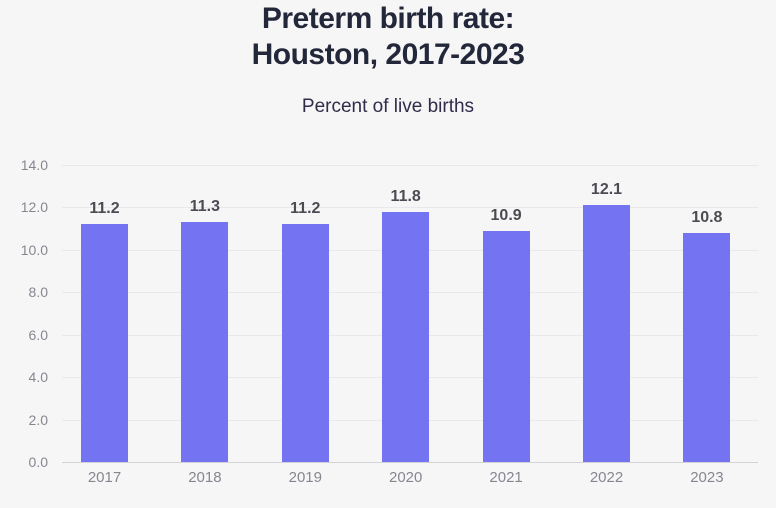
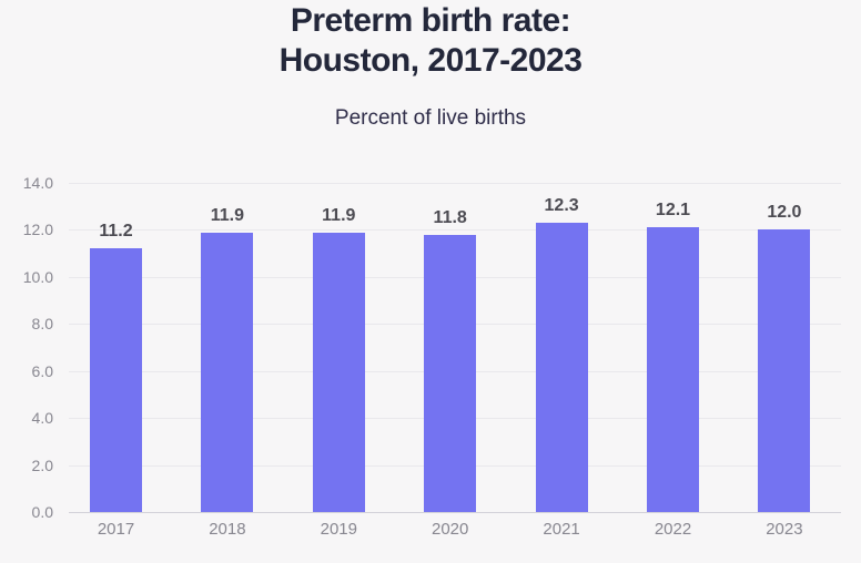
2018: 11.3 -> 11.9
2019: 11.2 -> 11.9
2021: 10.9 -> 12.3
2023: 10.8 -> 12.0
